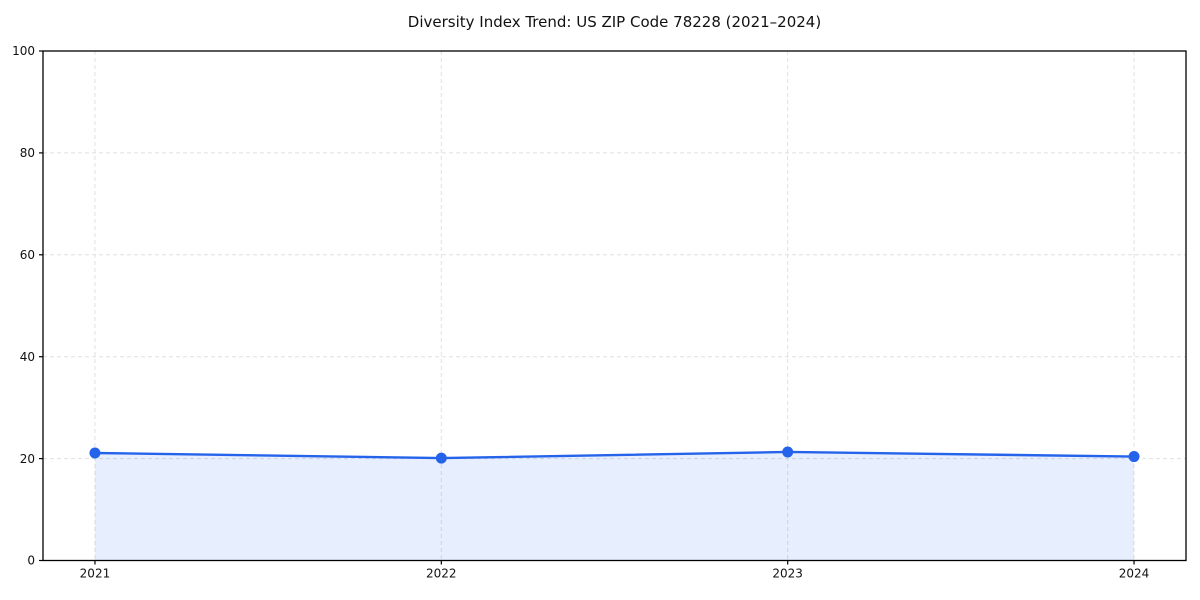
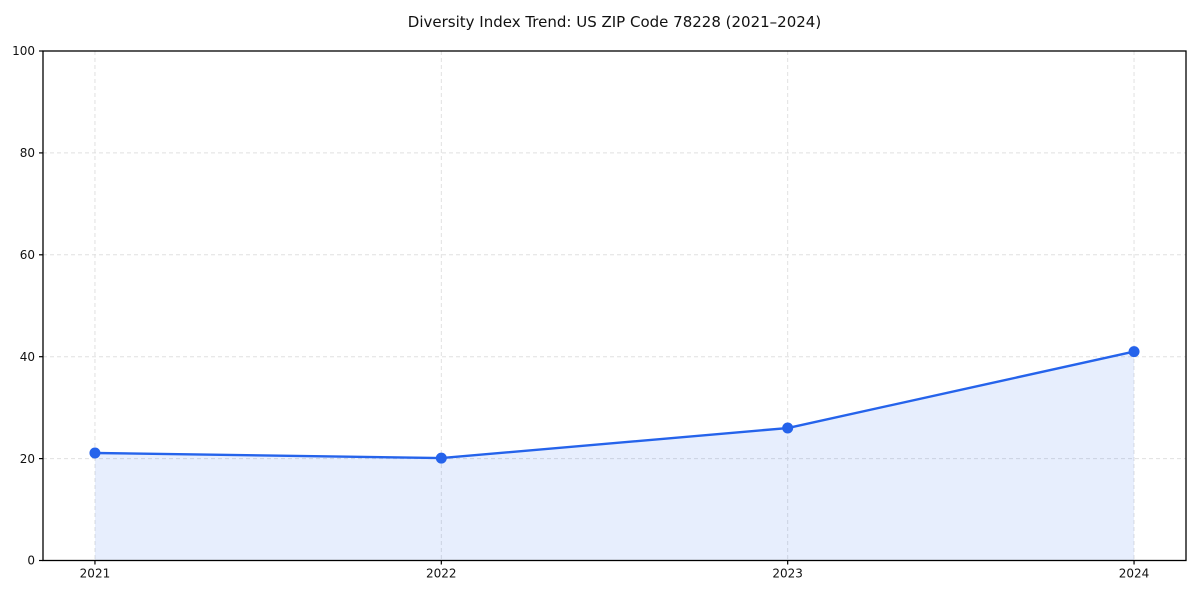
2023: 21 -> 26
2024: 20 -> 41
